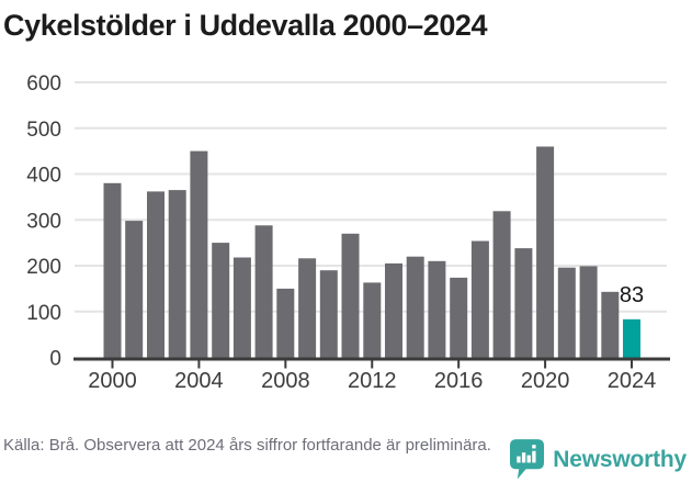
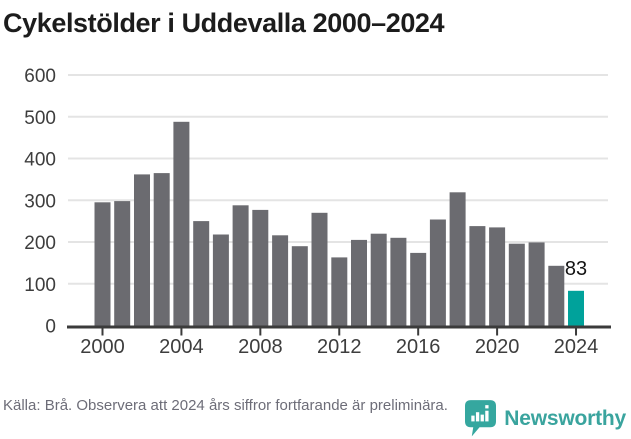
2000: 380 -> 300
2004: 450 -> 490
2008: 150 -> 280
2020: 460 -> 240
